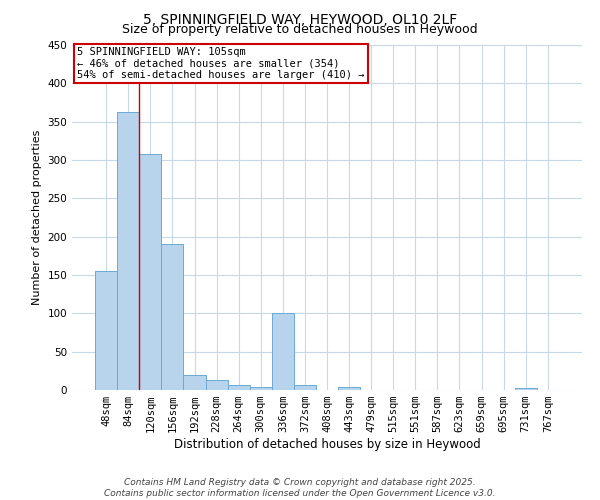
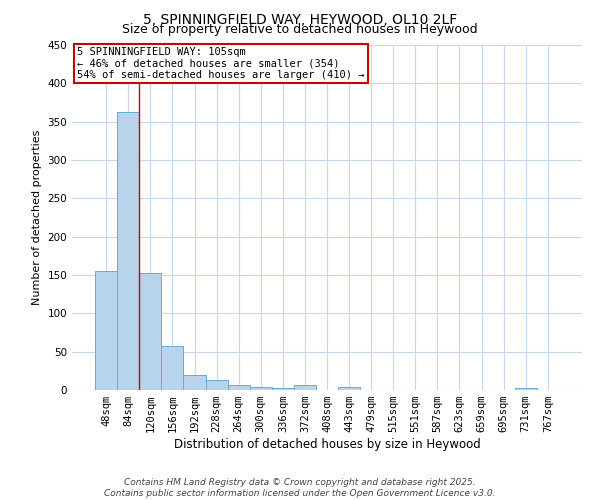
120sqm: 308 -> 153
156sqm: 190 -> 57
336sqm: 100 -> 3
